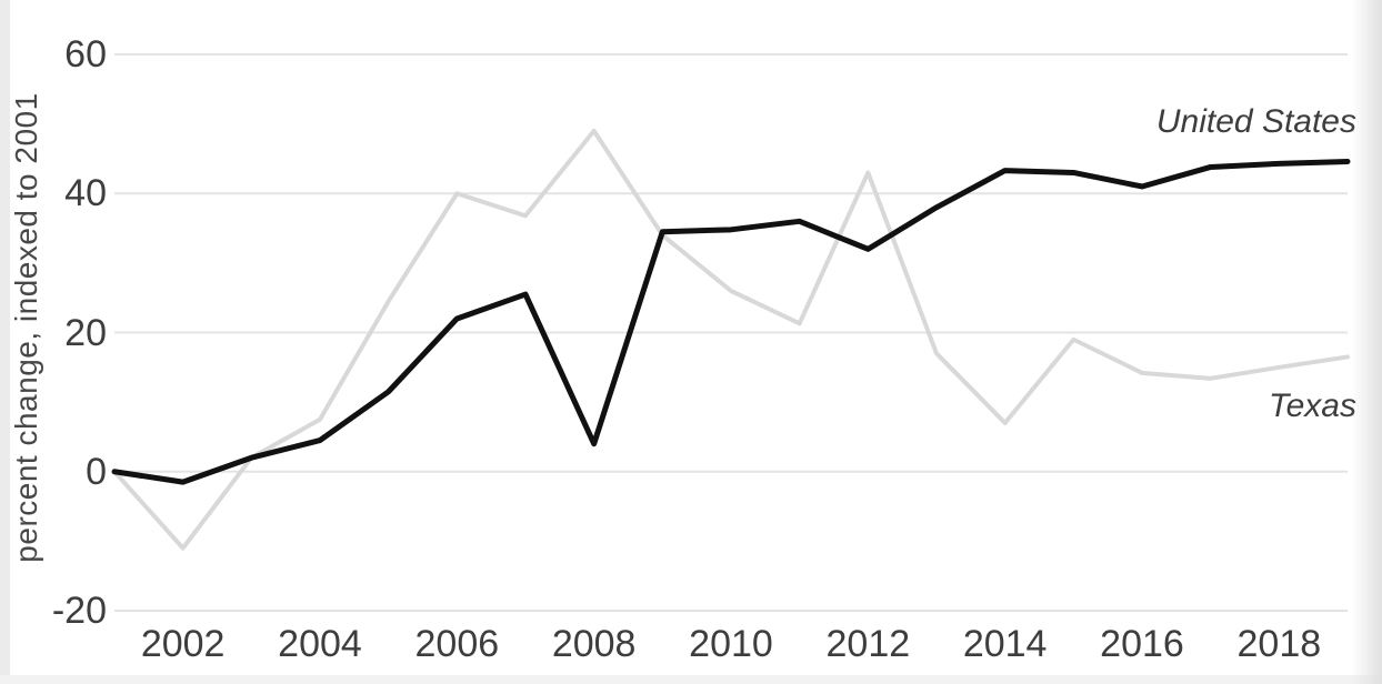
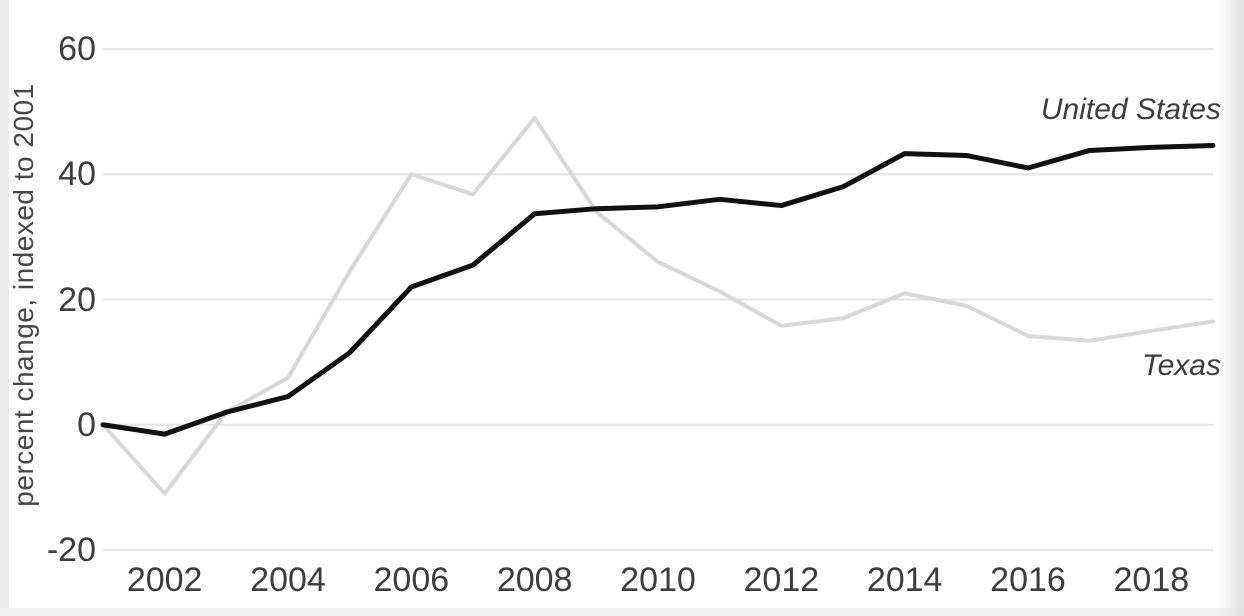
United States/2008: 4 -> 34
United States/2012: 32 -> 35
Texas/2012: 43 -> 16
Texas/2014: 7 -> 21
